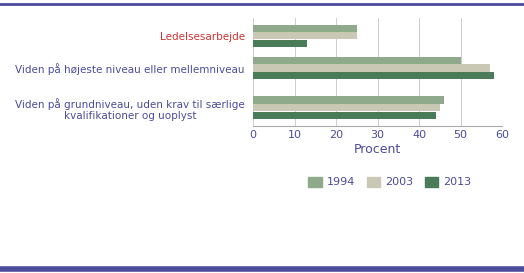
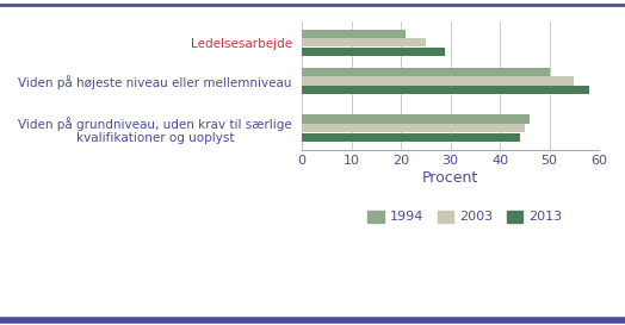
1994/Ledelsesarbejde: 25 -> 21
2013/Ledelsesarbejde: 13 -> 29
2003/Viden på højeste niveau eller mellemniveau: 57 -> 55
